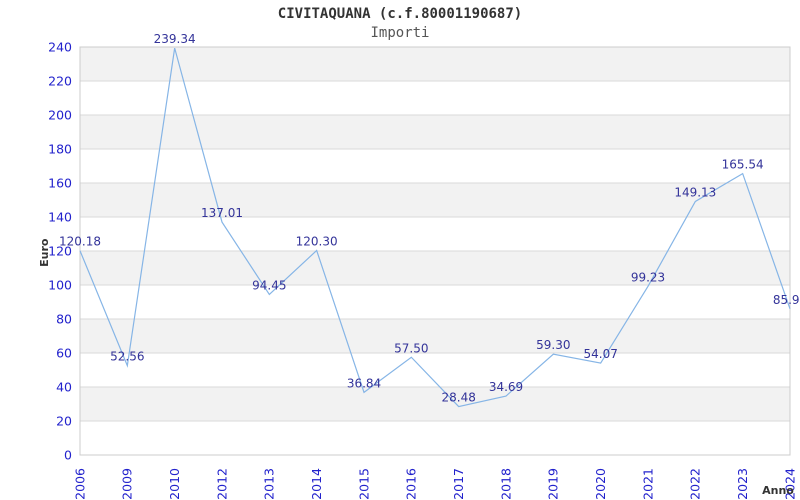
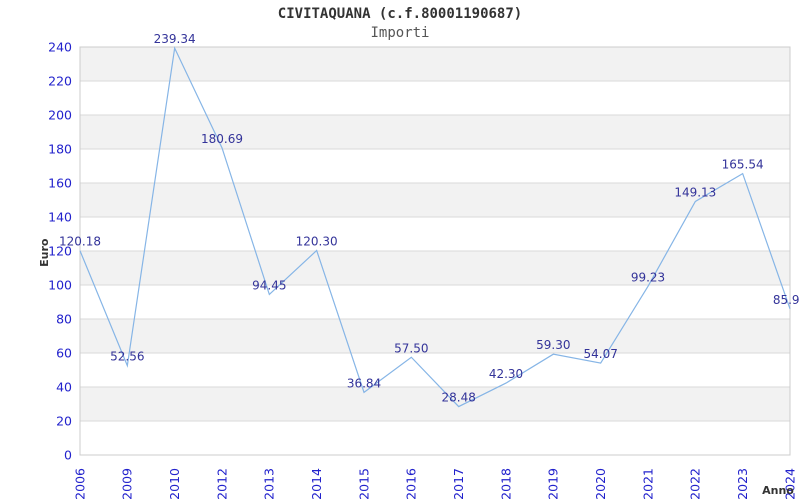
2012: 137.01 -> 180.69
2018: 34.69 -> 42.30
